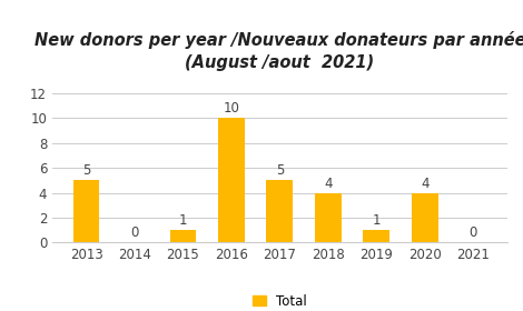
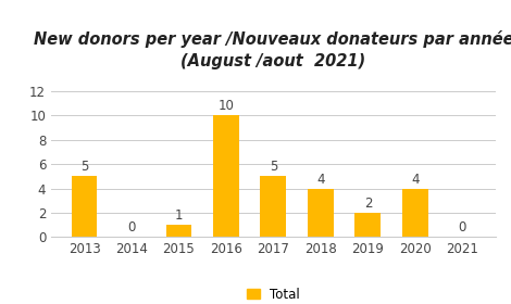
2019: 1 -> 2
